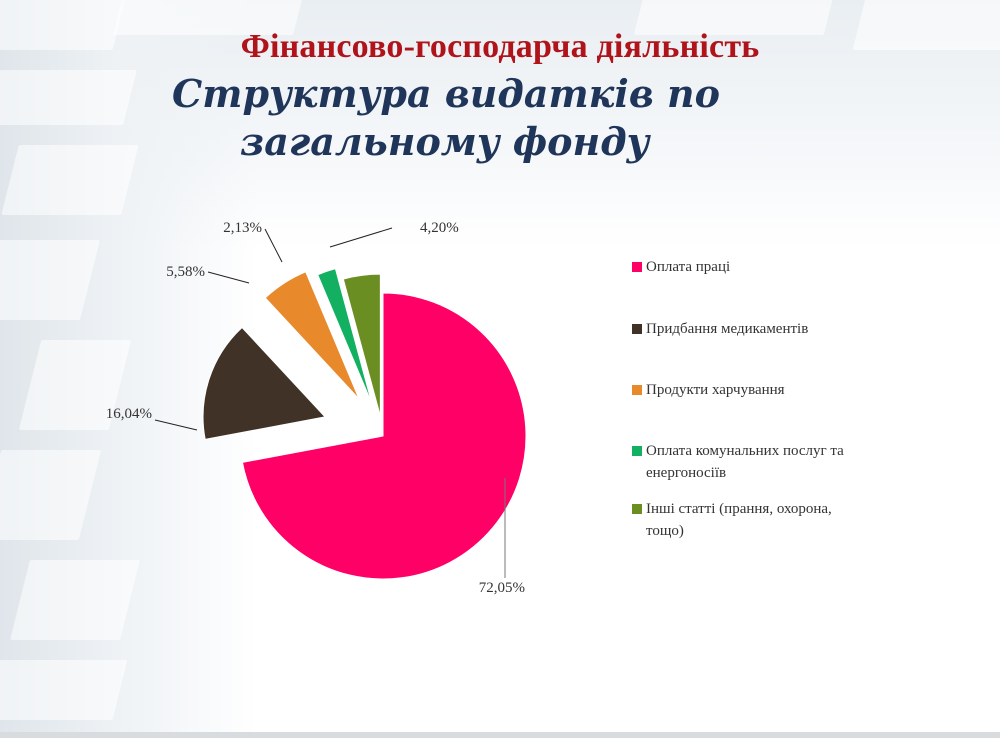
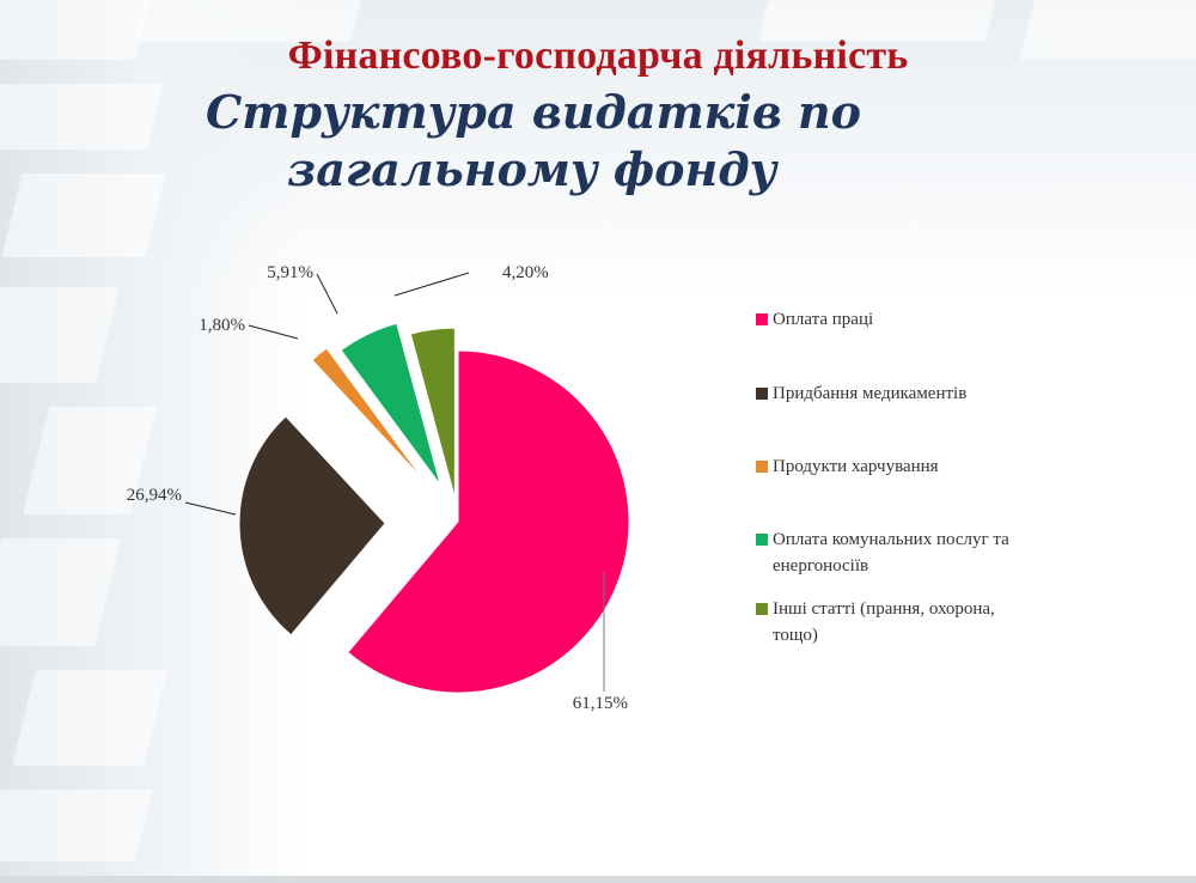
Оплата праці: 72,05% -> 61,15%
Придбання медикаментів: 16,04% -> 26,94%
Продукти харчування: 5,58% -> 1,80%
Оплата комунальних послуг та енергоносіїв: 2,13% -> 5,91%
